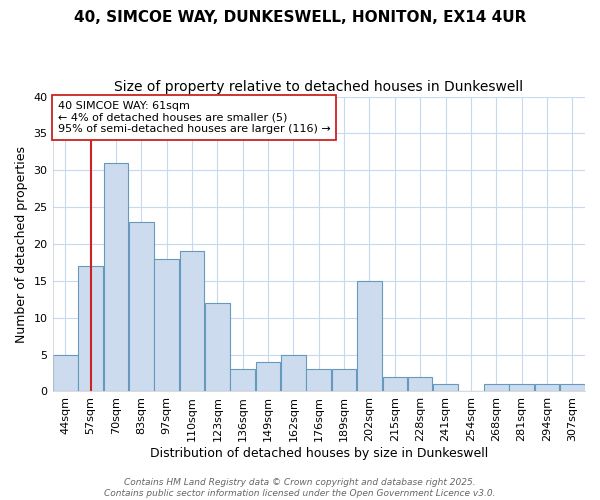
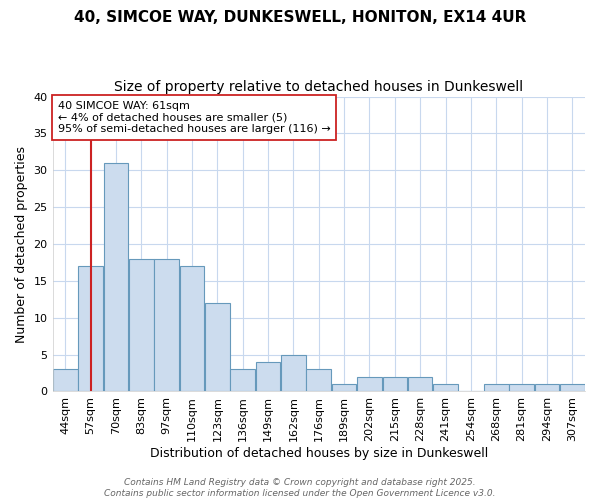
44sqm: 5 -> 3
83sqm: 23 -> 18
110sqm: 19 -> 17
189sqm: 3 -> 1
202sqm: 15 -> 2
